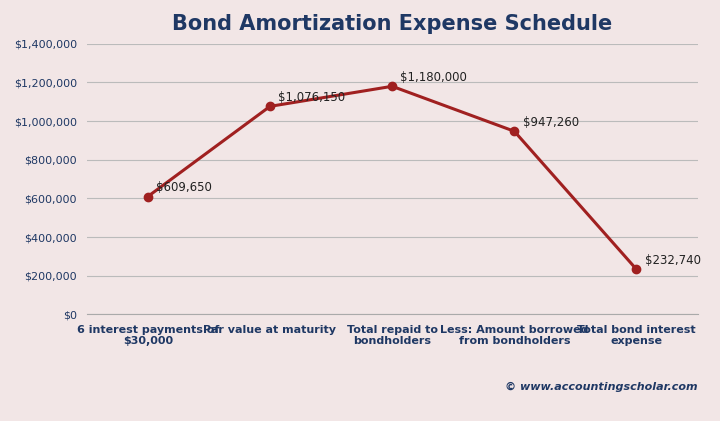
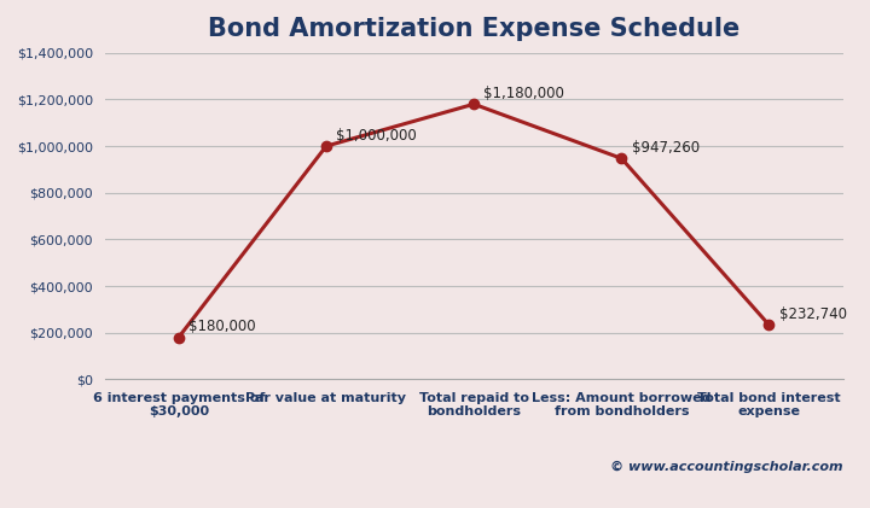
6 interest payments of $30,000: $609,650 -> $180,000
Par value at maturity: $1,076,150 -> $1,000,000
